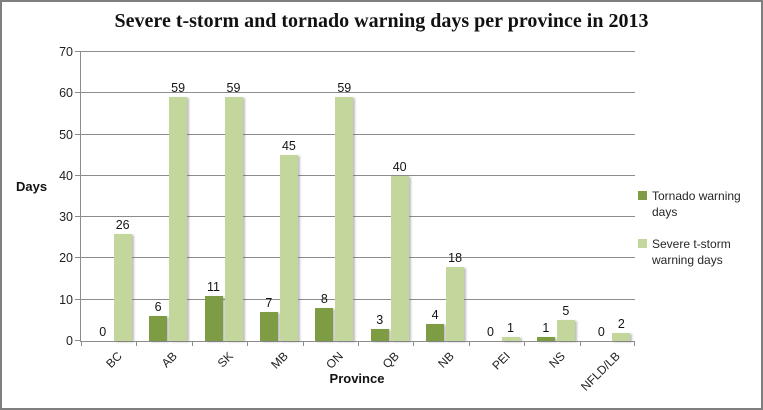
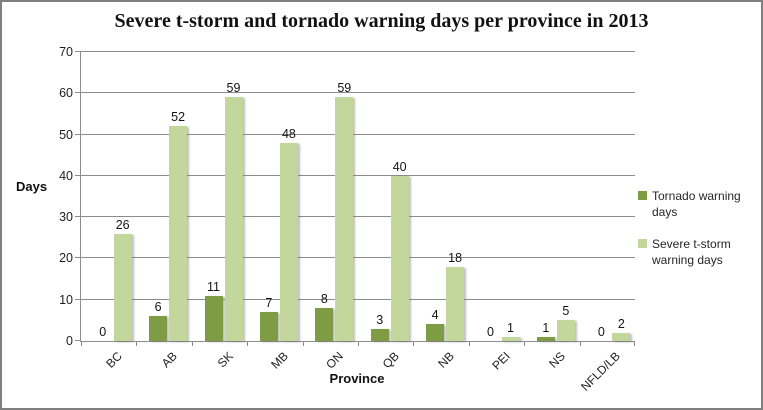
Severe t-storm warning days/AB: 59 -> 52
Severe t-storm warning days/MB: 45 -> 48
